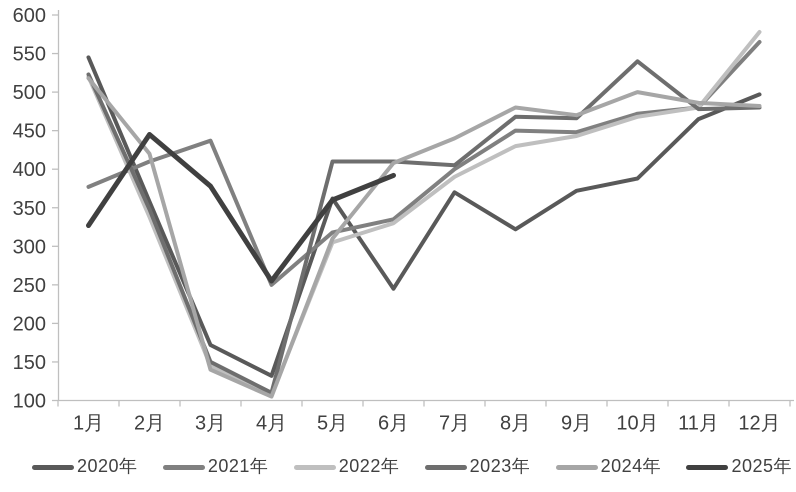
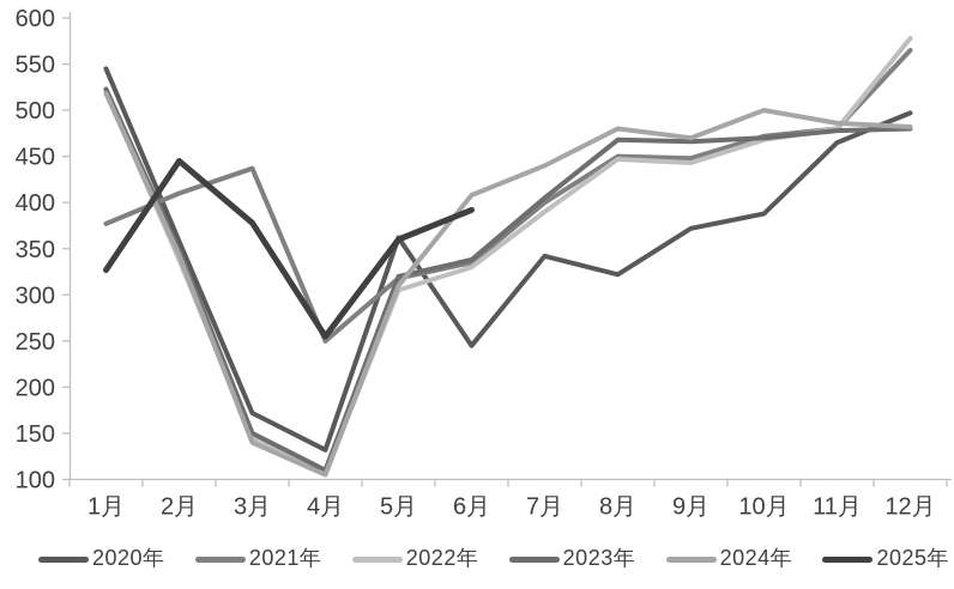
2024年/2月: 420 -> 340
2023年/5月: 410 -> 320
2023年/6月: 410 -> 340
2020年/7月: 370 -> 340
2022年/8月: 430 -> 450
2023年/10月: 540 -> 470
